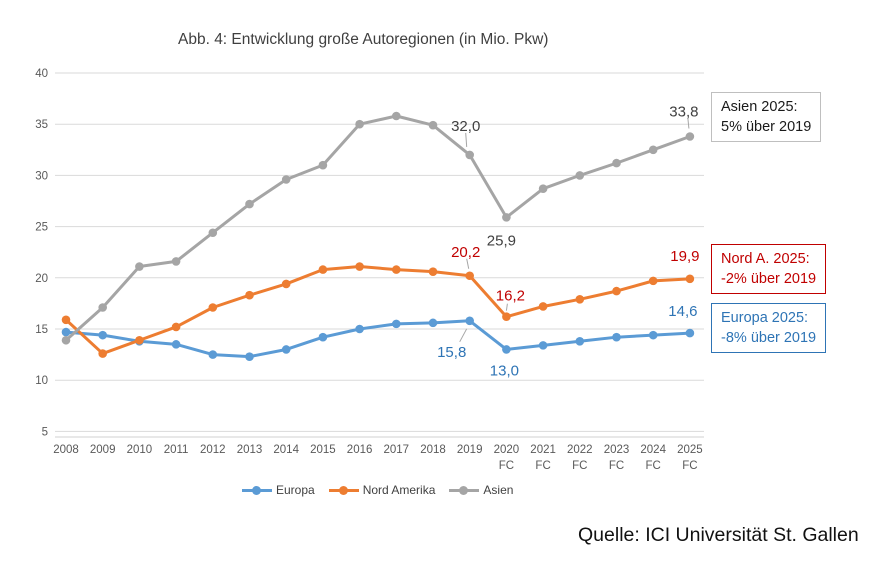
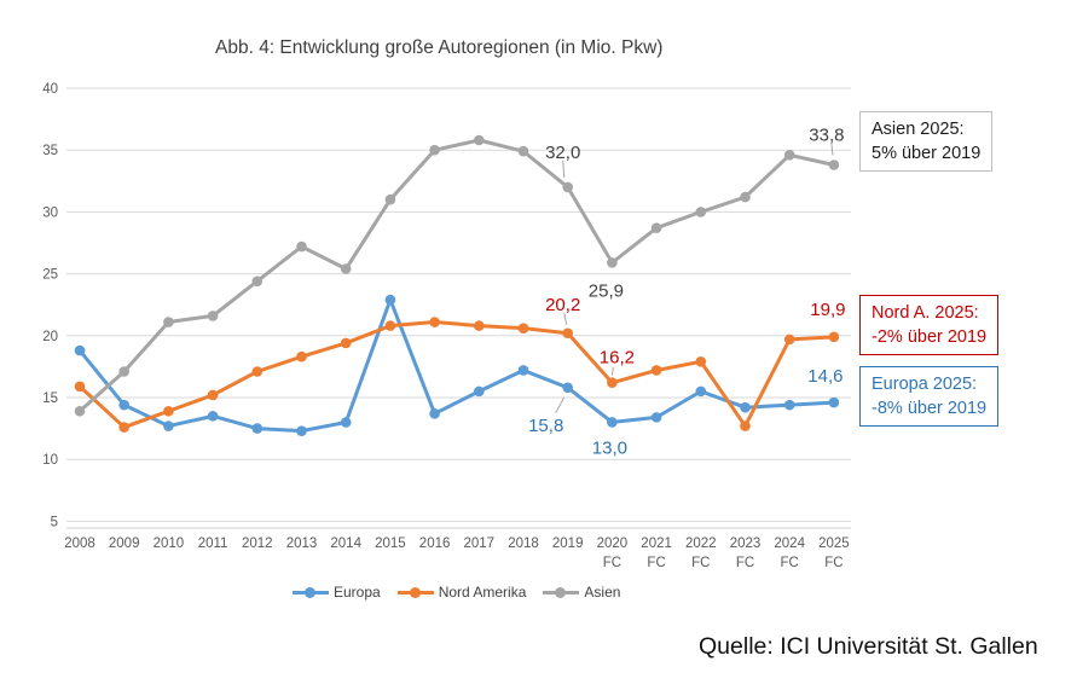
Europa/2008: 14.7 -> 18.8
Europa/2010: 13.8 -> 12.7
Asien/2014: 29.6 -> 25.4
Europa/2015: 14.2 -> 22.9
Europa/2016: 15.0 -> 13.7
Europa/2018: 15.6 -> 17.2
Europa/2022 FC: 13.8 -> 15.5
Nord Amerika/2023 FC: 18.7 -> 12.7
Asien/2024 FC: 32.5 -> 34.6
